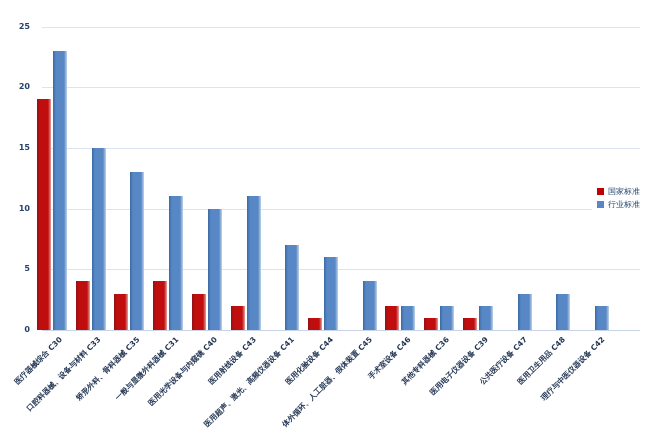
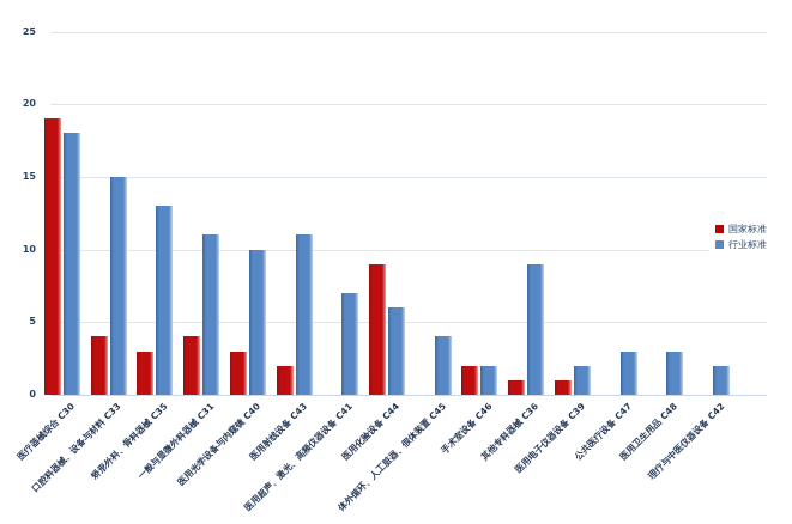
行业标准/医疗器械综合 C30: 23 -> 18
国家标准/医用化验设备 C44: 1 -> 9
行业标准/其他专科器械 C36: 2 -> 9
